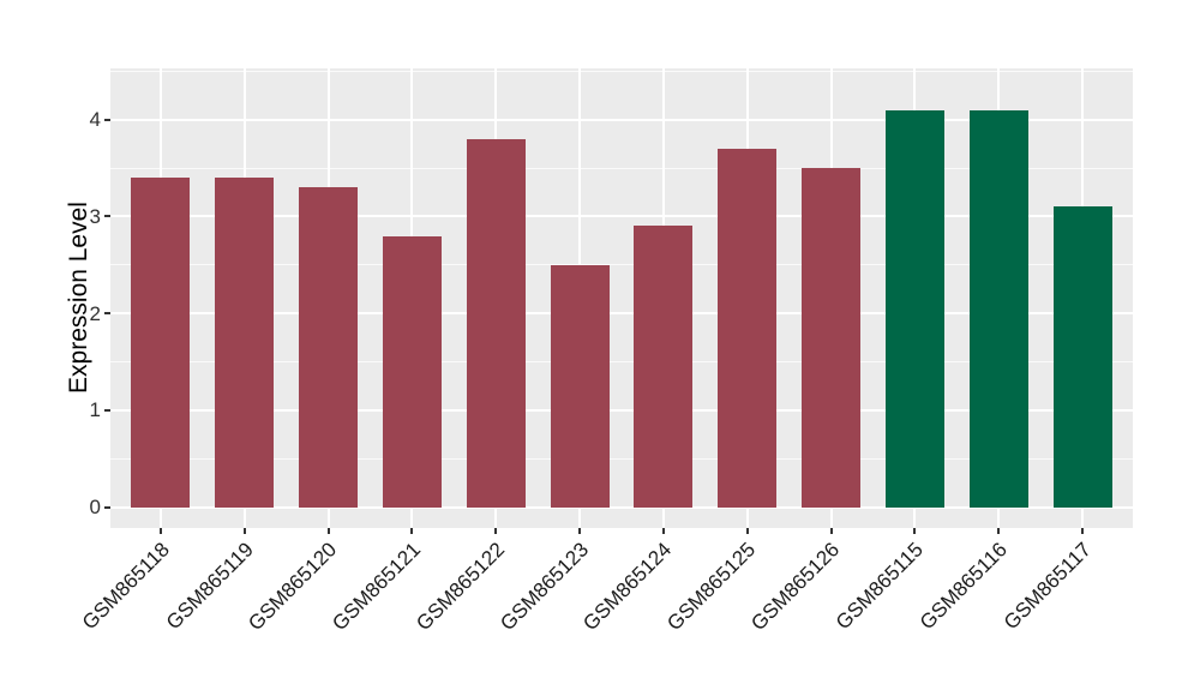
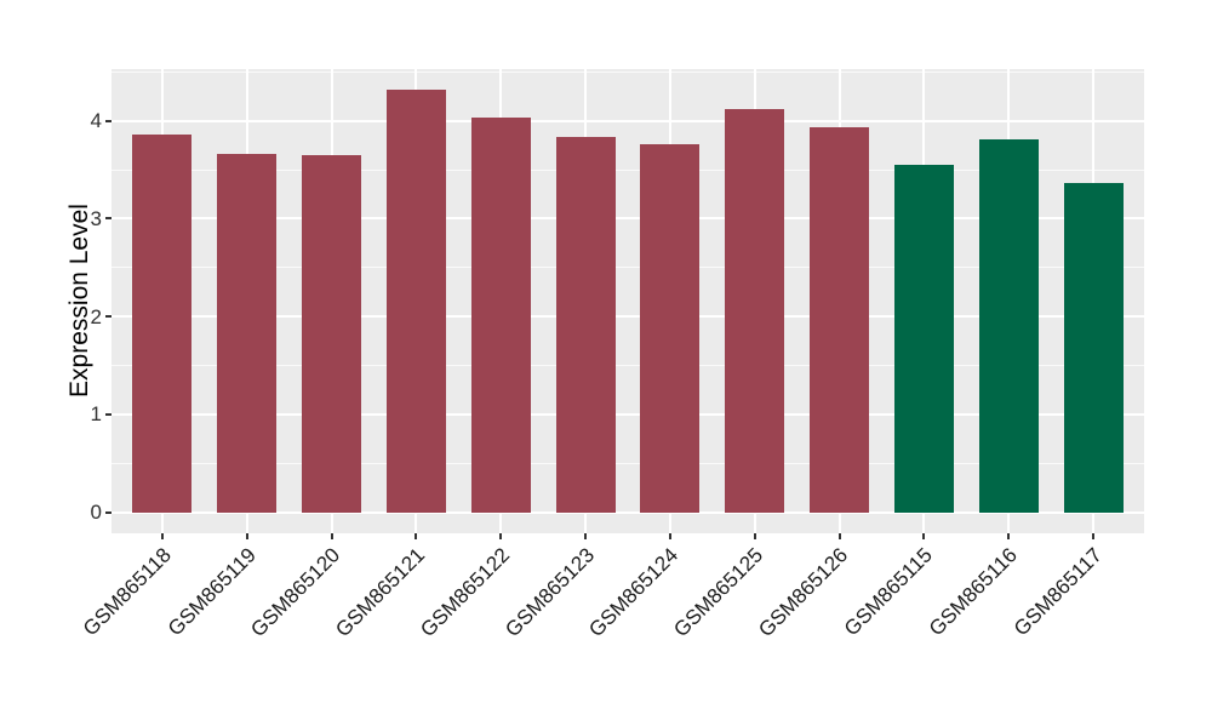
GSM865118: 3.4 -> 3.9
GSM865119: 3.4 -> 3.7
GSM865120: 3.3 -> 3.6
GSM865121: 2.8 -> 4.3
GSM865122: 3.8 -> 4.0
GSM865123: 2.5 -> 3.8
GSM865124: 2.9 -> 3.8
GSM865125: 3.7 -> 4.1
GSM865126: 3.5 -> 3.9
GSM865115: 4.1 -> 3.5
GSM865116: 4.1 -> 3.8
GSM865117: 3.1 -> 3.4
